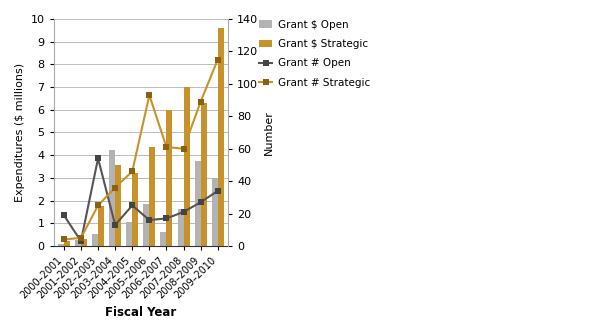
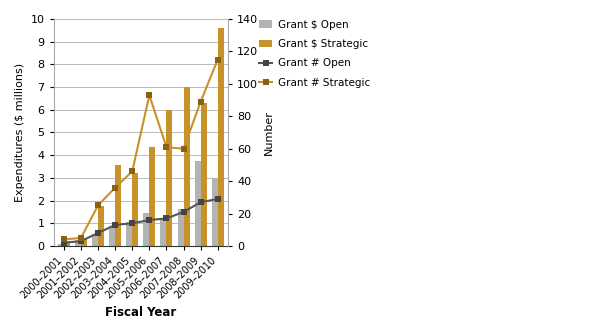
Grant # Open/2000–2001: 19 -> 2
Grant # Open/2002–2003: 54 -> 8
Grant $ Open/2003–2004: 4.25 -> 0.90
Grant # Open/2004–2005: 25 -> 14
Grant $ Open/2005–2006: 1.85 -> 1.45
Grant $ Open/2006–2007: 0.60 -> 1.20
Grant # Open/2009–2010: 34 -> 29
